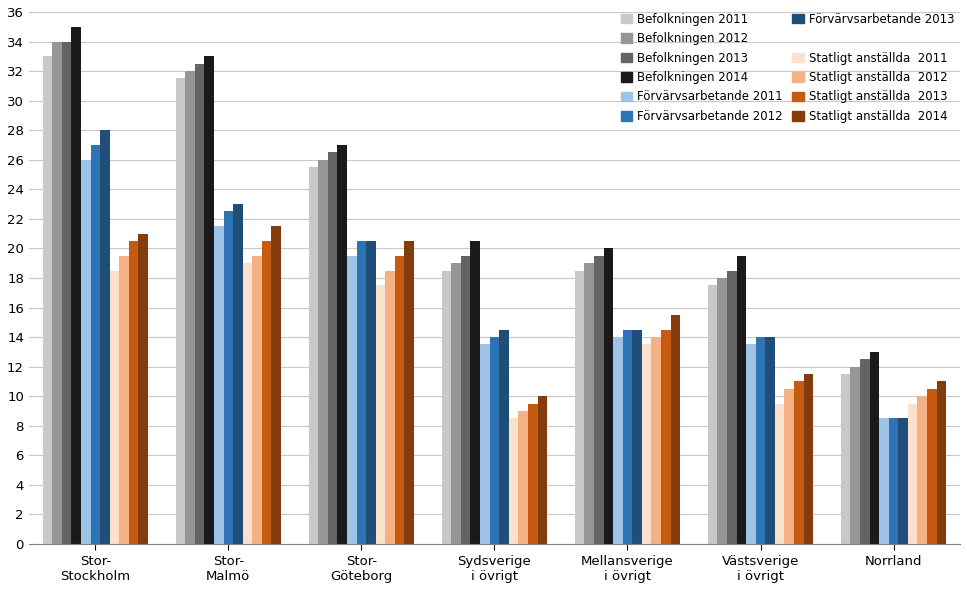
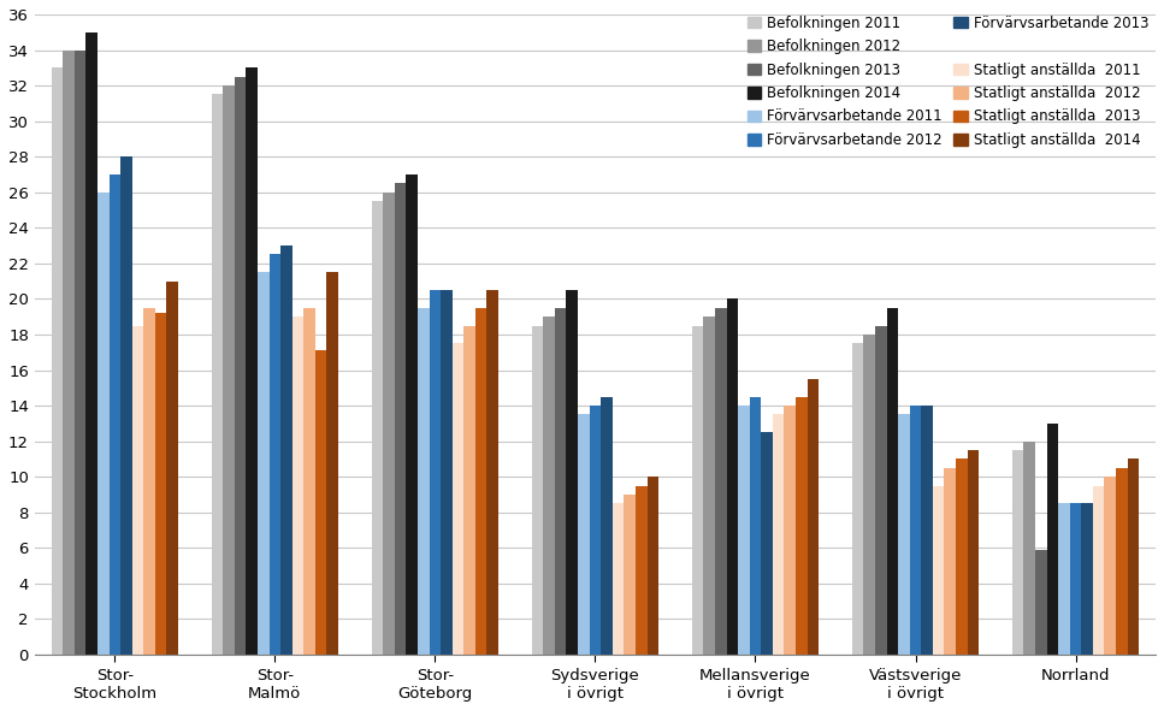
Statligt anställda 2013/Stor- Stockholm: 20.5 -> 19.2
Statligt anställda 2013/Stor- Malmö: 20.5 -> 17.1
Förvärvsarbetande 2013/Mellansverige i övrigt: 14.5 -> 12.5
Befolkningen 2013/Norrland: 12.5 -> 5.9
